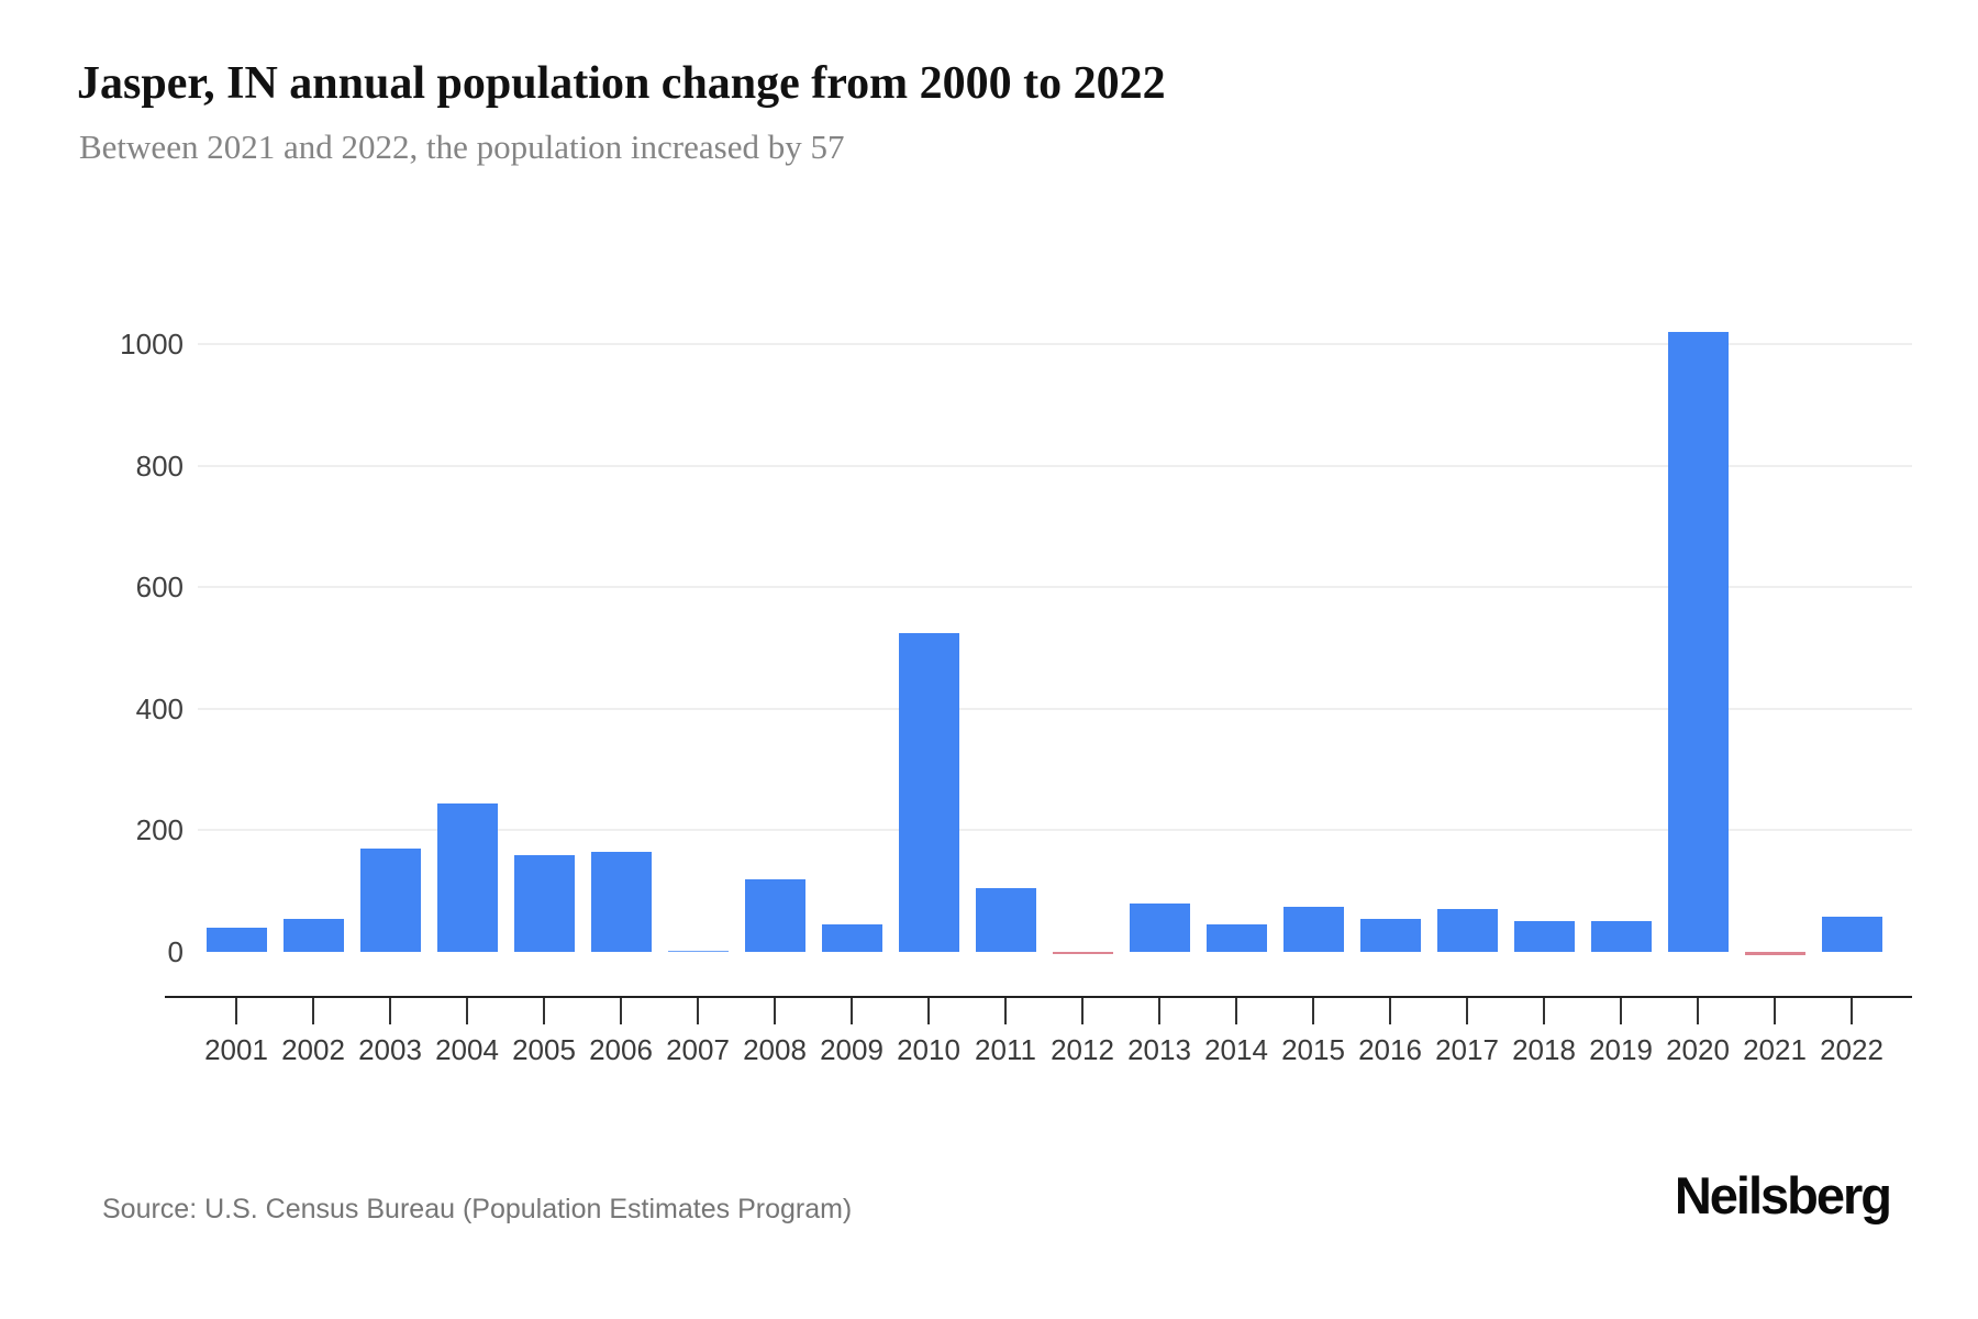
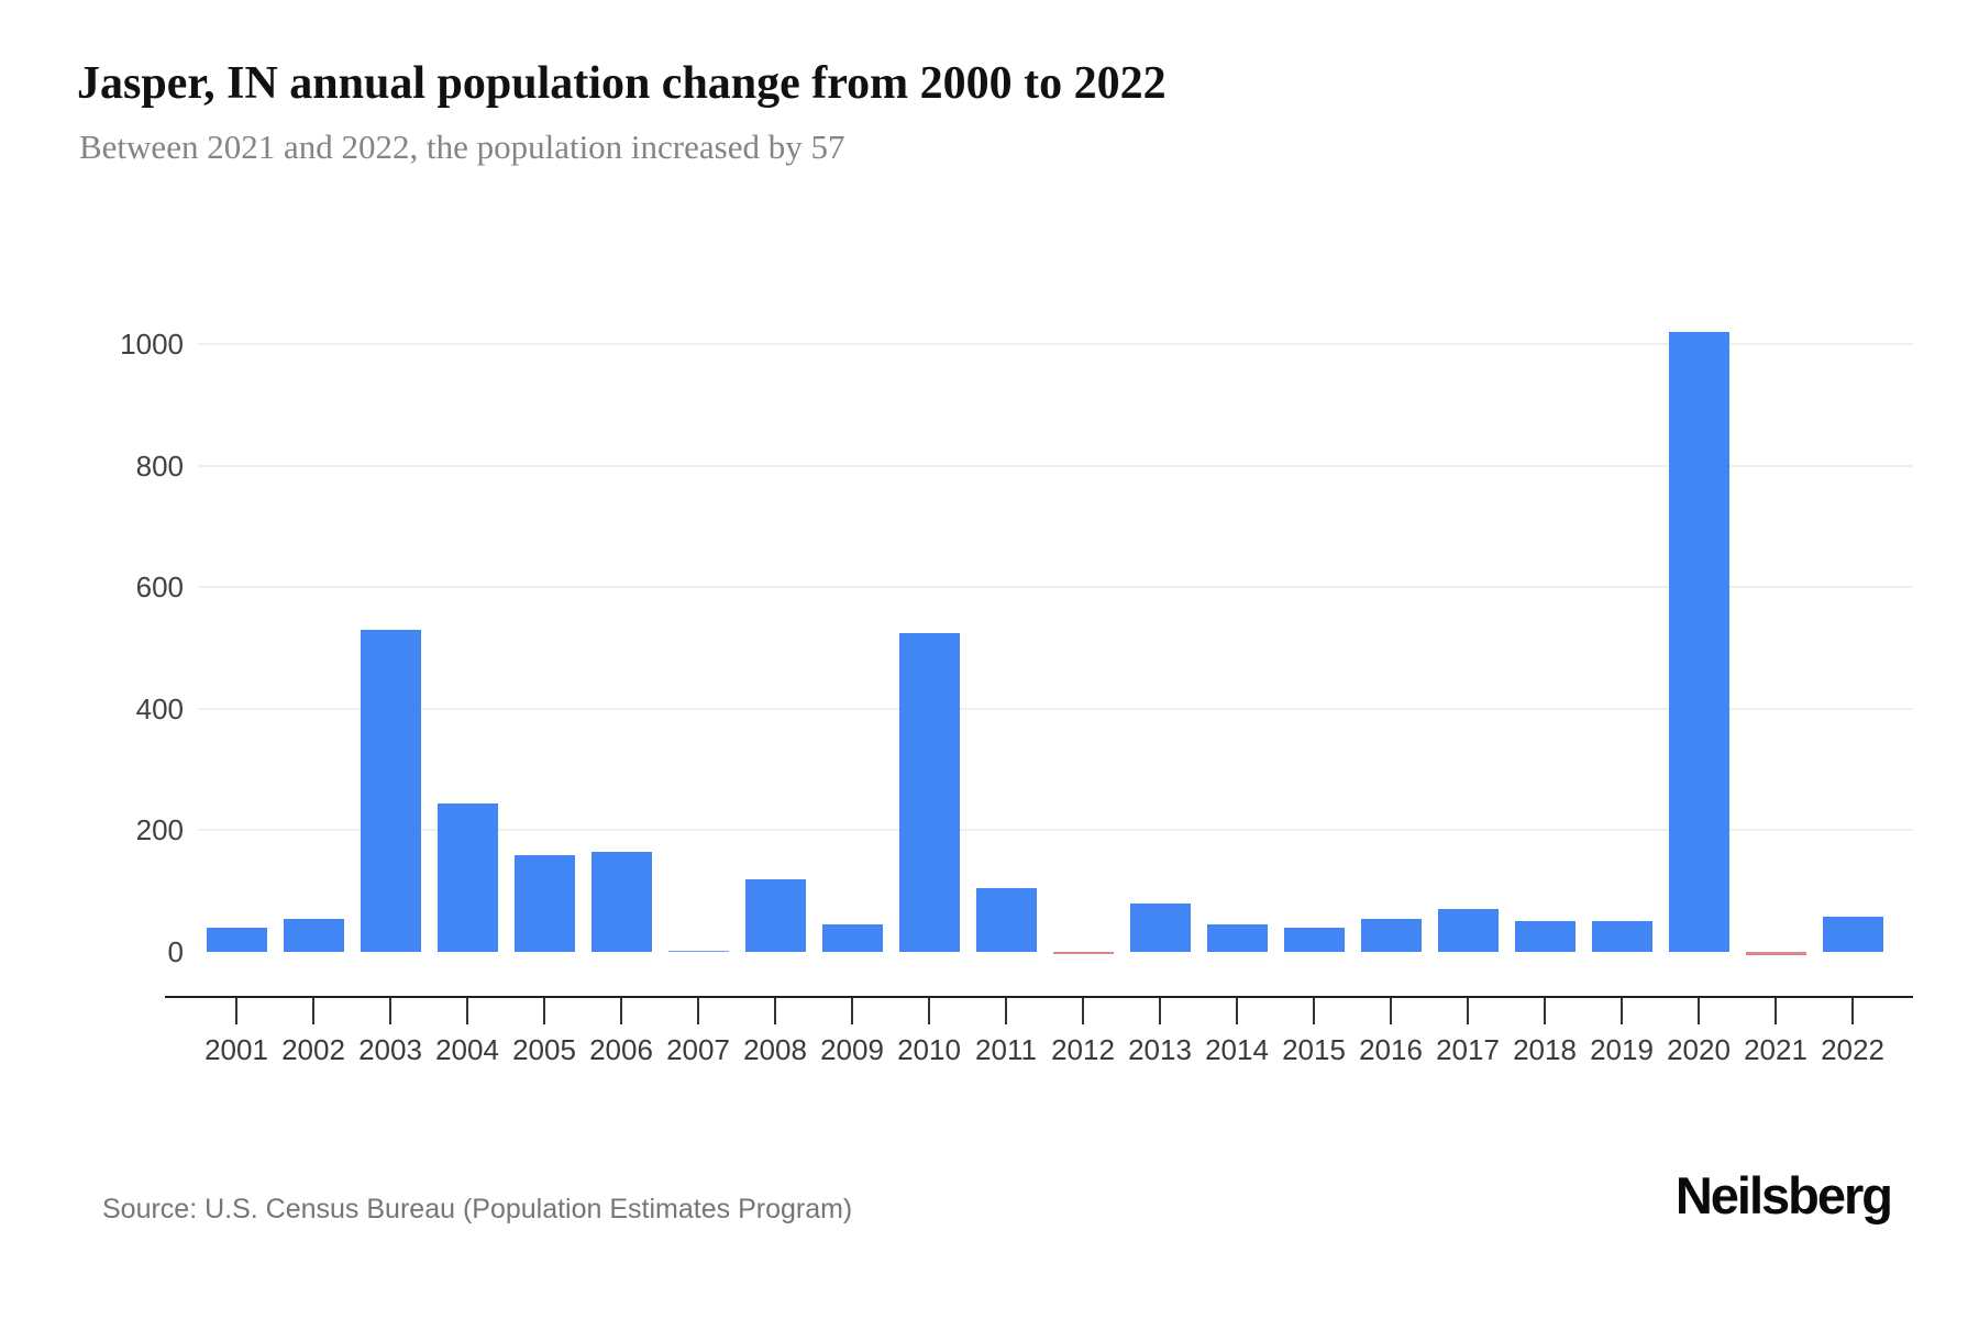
2003: 170 -> 530
2015: 80 -> 40
